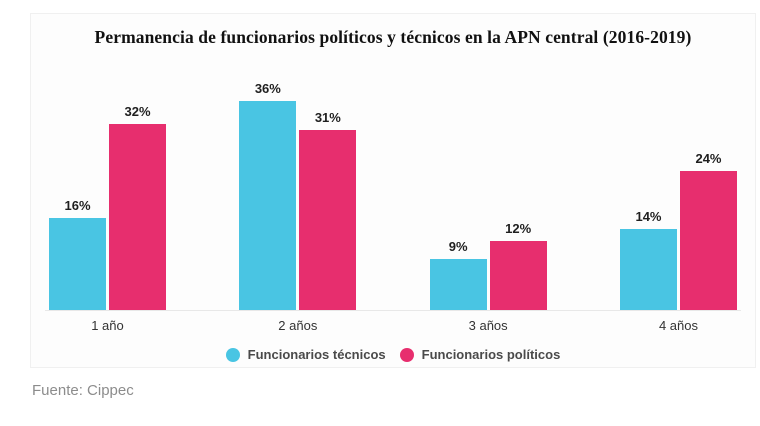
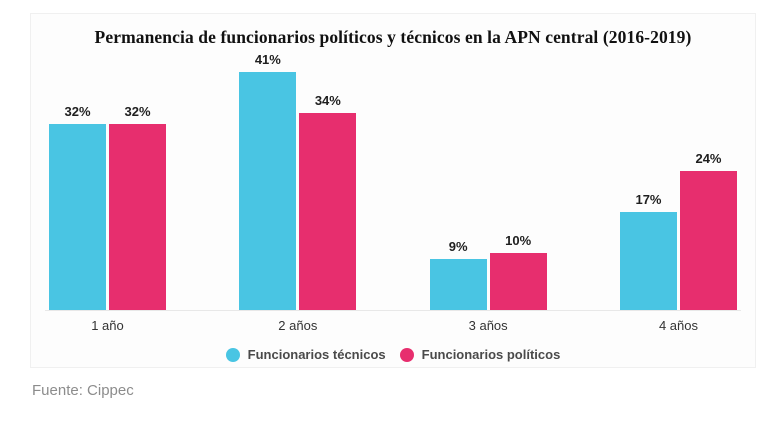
Funcionarios técnicos/1 año: 16% -> 32%
Funcionarios técnicos/2 años: 36% -> 41%
Funcionarios políticos/2 años: 31% -> 34%
Funcionarios políticos/3 años: 12% -> 10%
Funcionarios técnicos/4 años: 14% -> 17%
